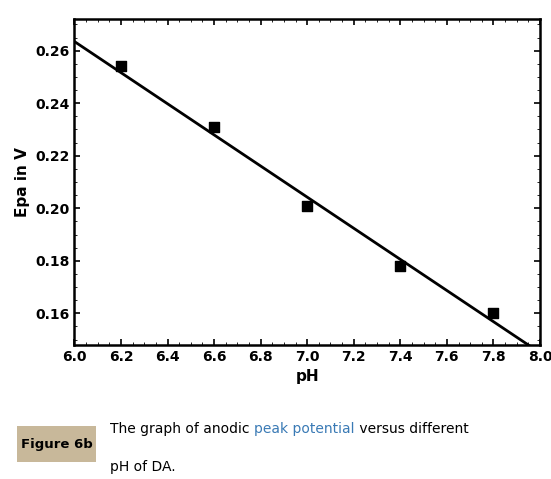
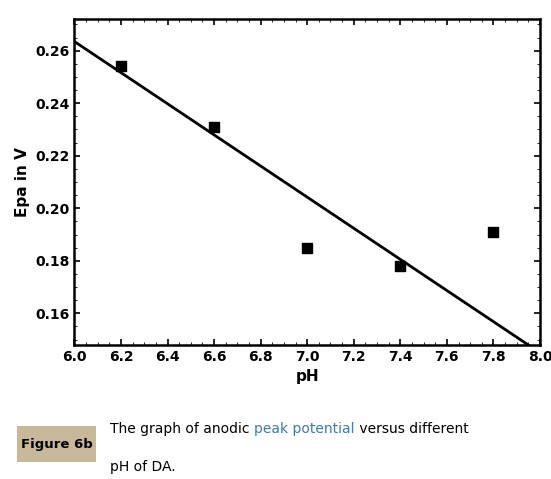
7.0: 0.201 -> 0.185
7.8: 0.160 -> 0.191
